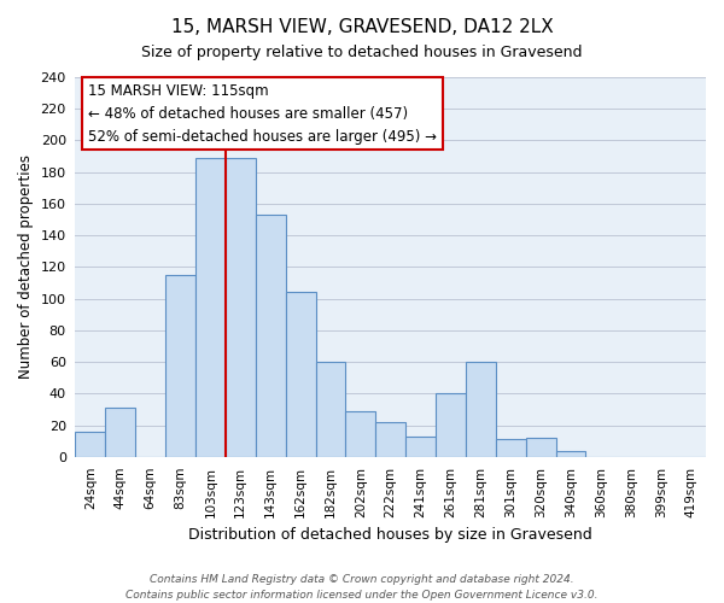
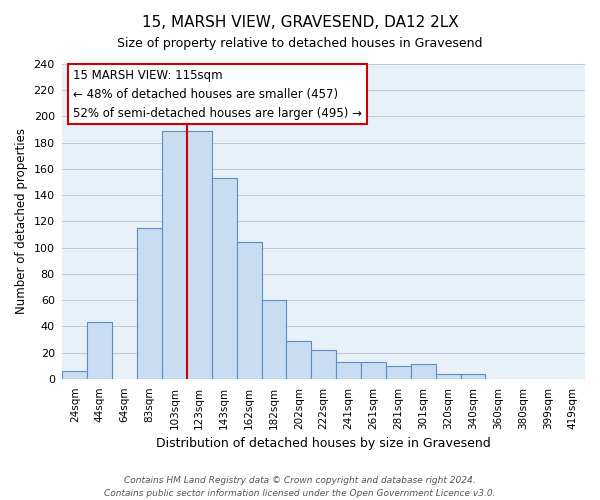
24sqm: 16 -> 6
44sqm: 31 -> 43
261sqm: 40 -> 13
281sqm: 60 -> 10
320sqm: 12 -> 4
